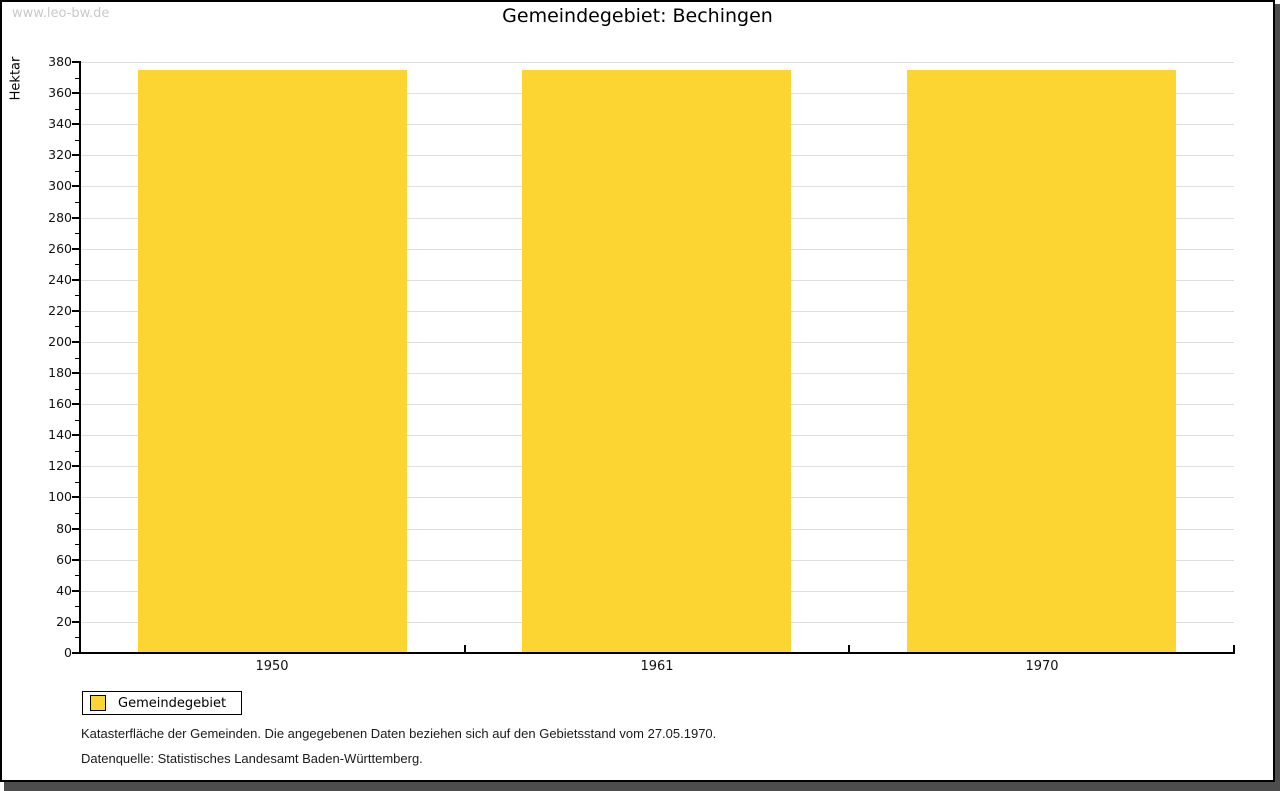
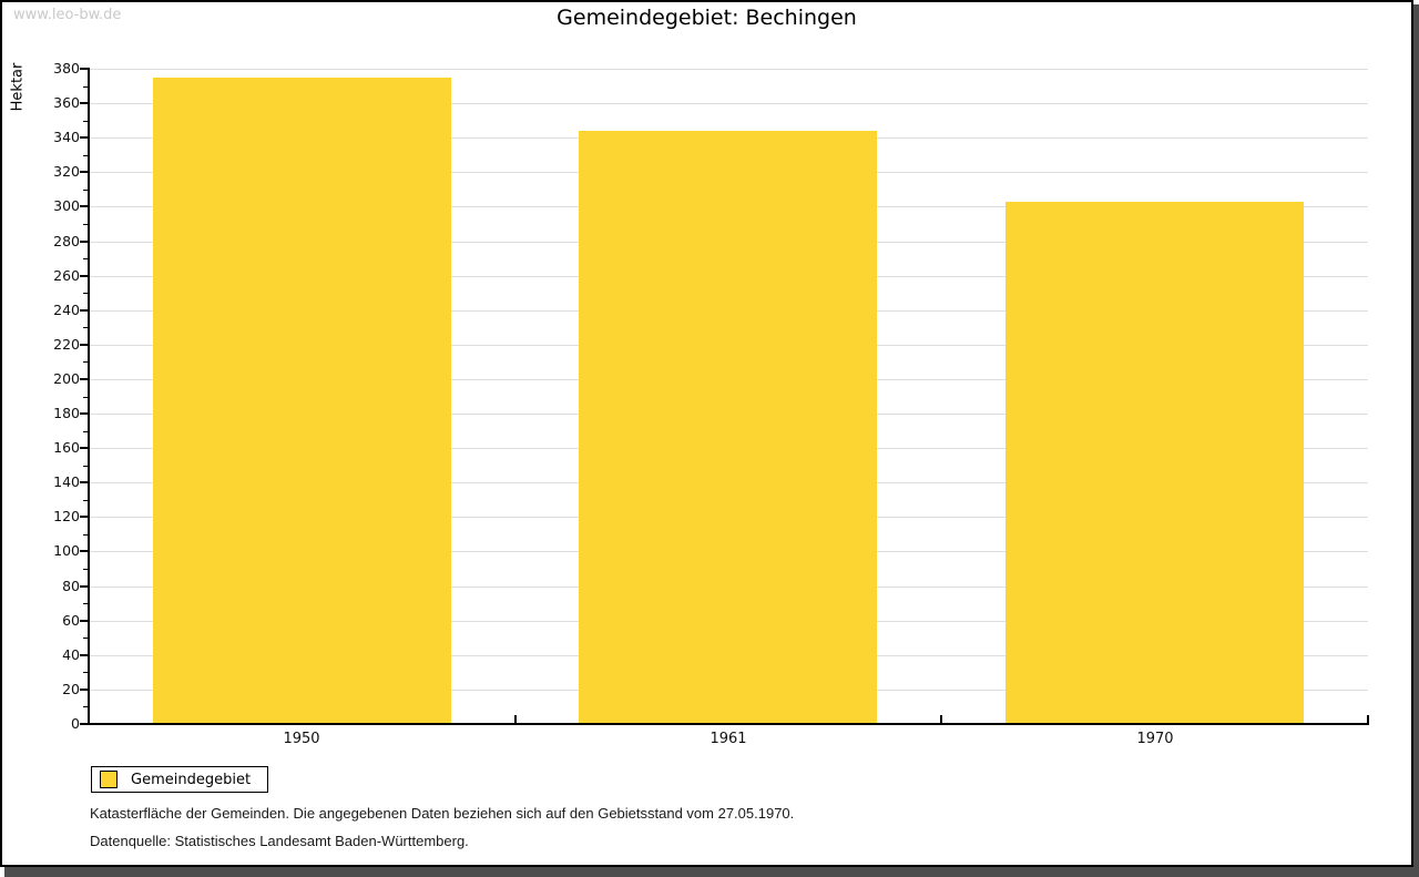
1961: 375 -> 344
1970: 375 -> 303
